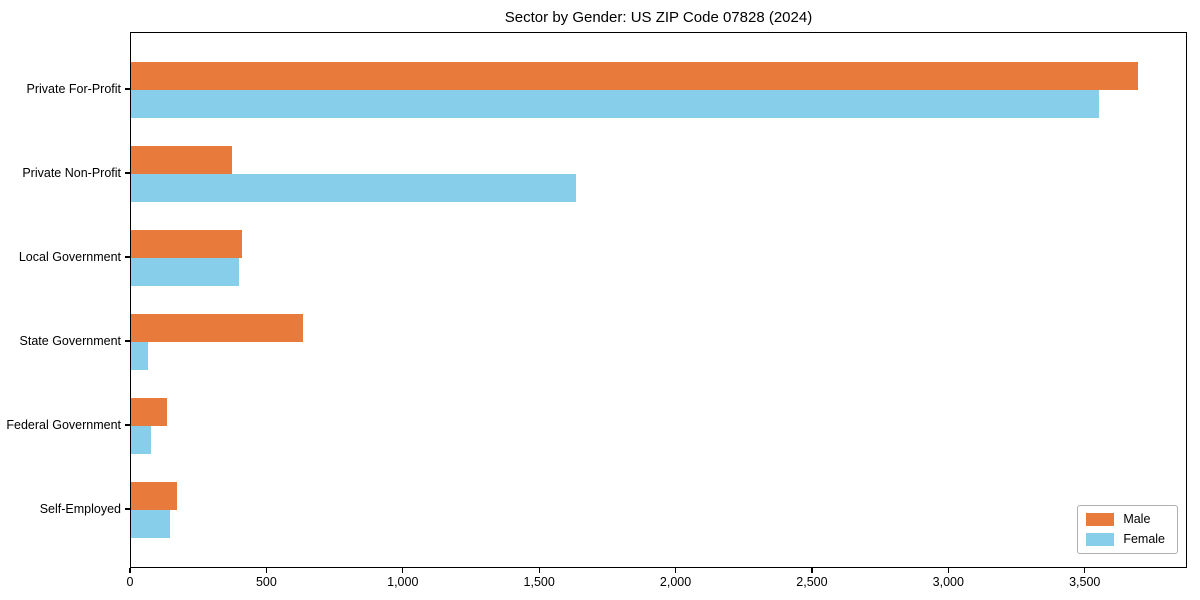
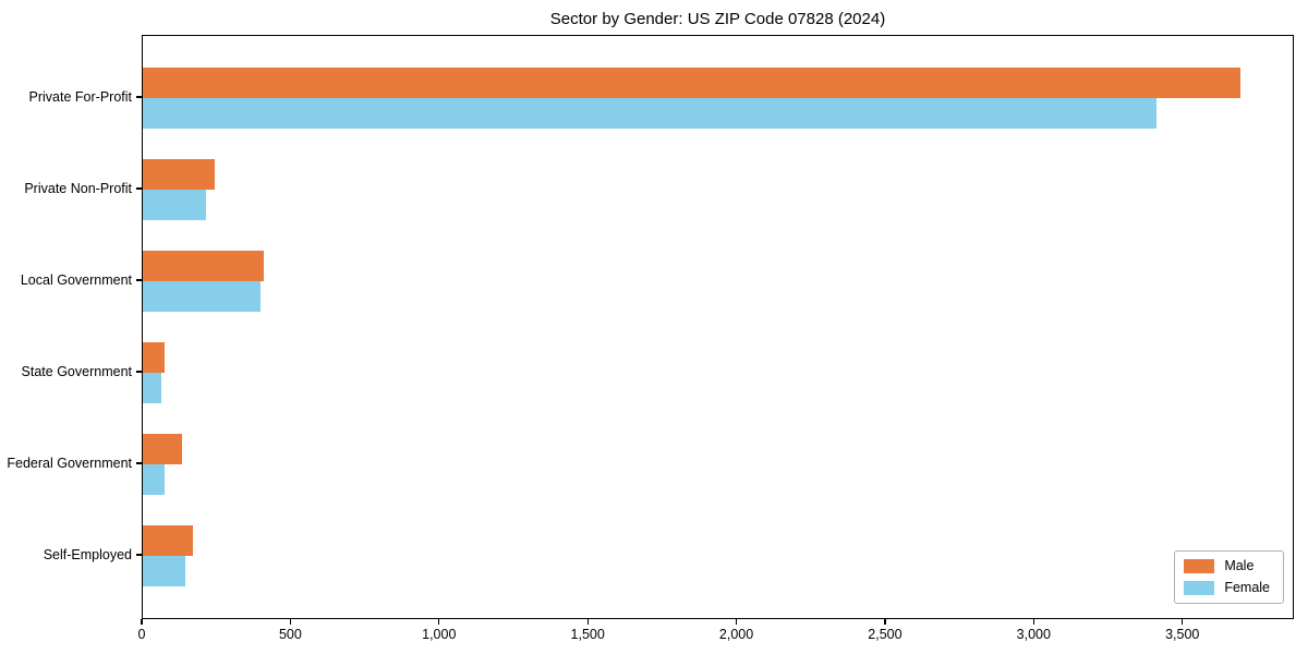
Female/Private For-Profit: 3550 -> 3410
Male/Private Non-Profit: 370 -> 240
Female/Private Non-Profit: 1630 -> 210
Male/State Government: 630 -> 70
